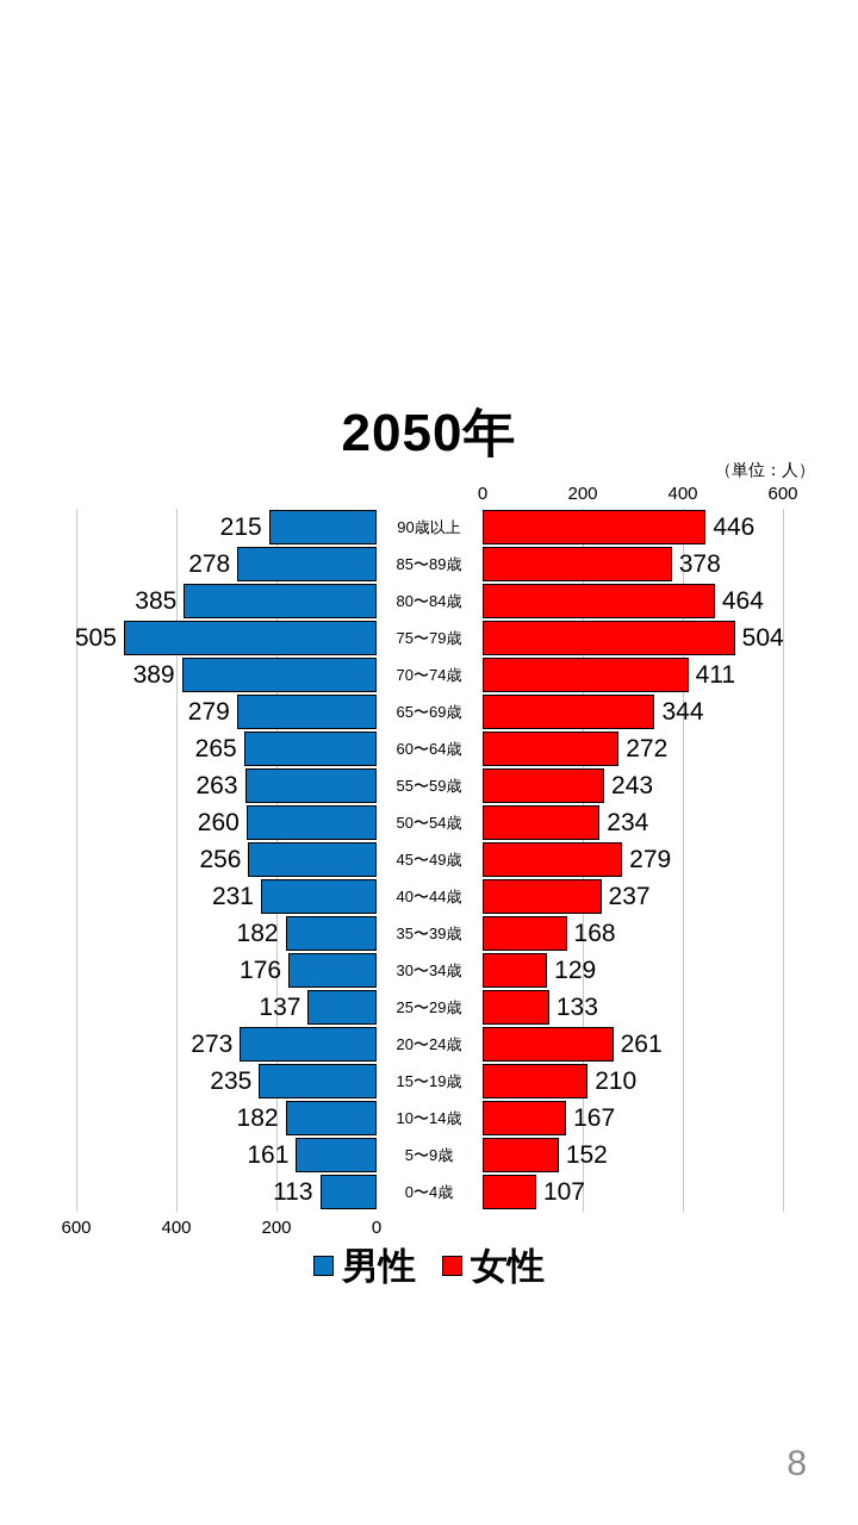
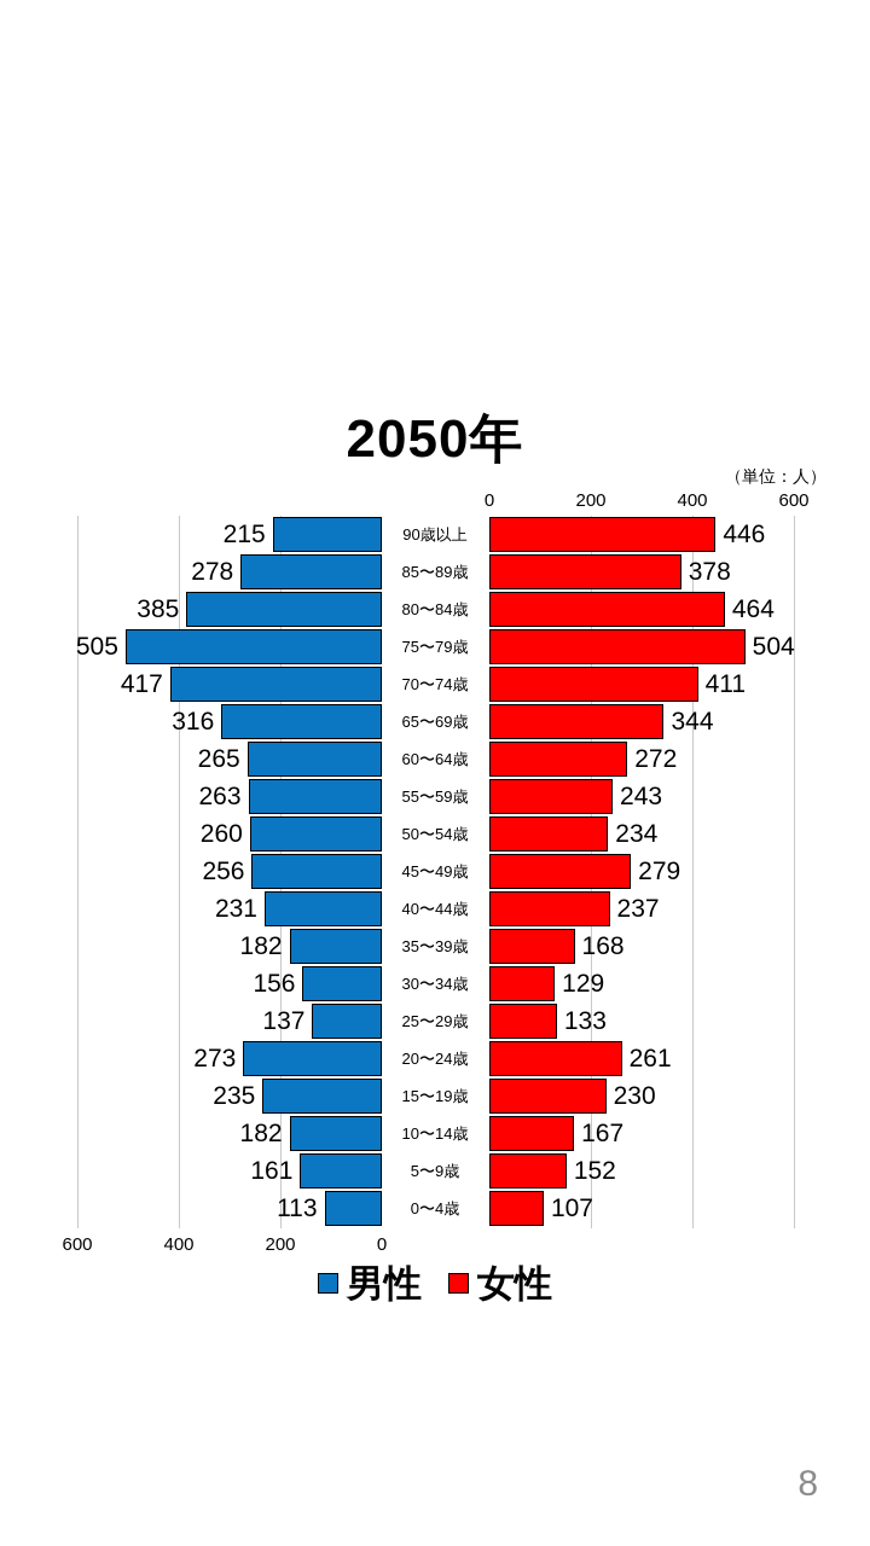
男性/70〜74歳: 389 -> 417
男性/65〜69歳: 279 -> 316
男性/30〜34歳: 176 -> 156
女性/15〜19歳: 210 -> 230
